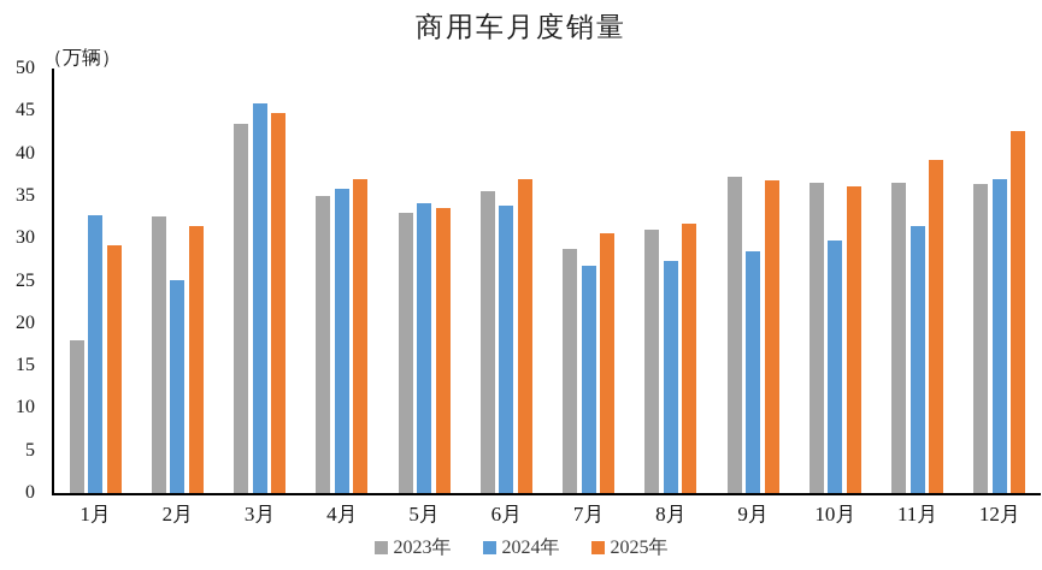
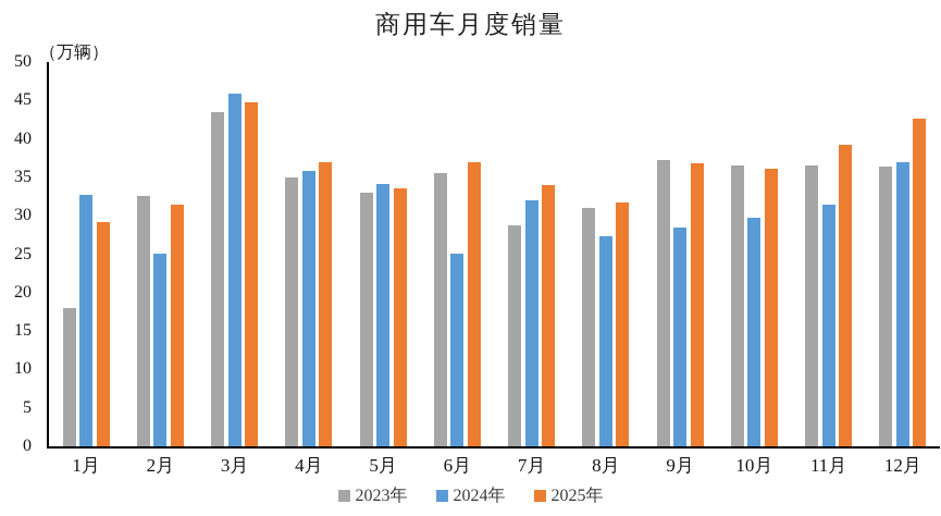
2024年/6月: 34 -> 25
2024年/7月: 27 -> 32
2025年/7月: 31 -> 34
